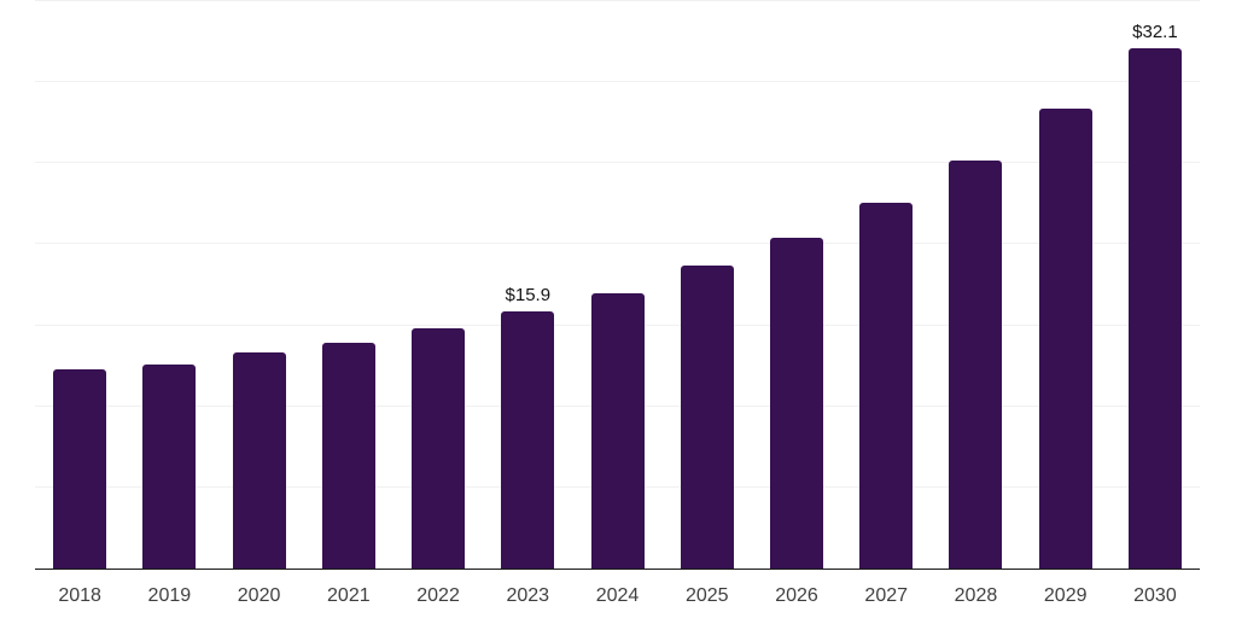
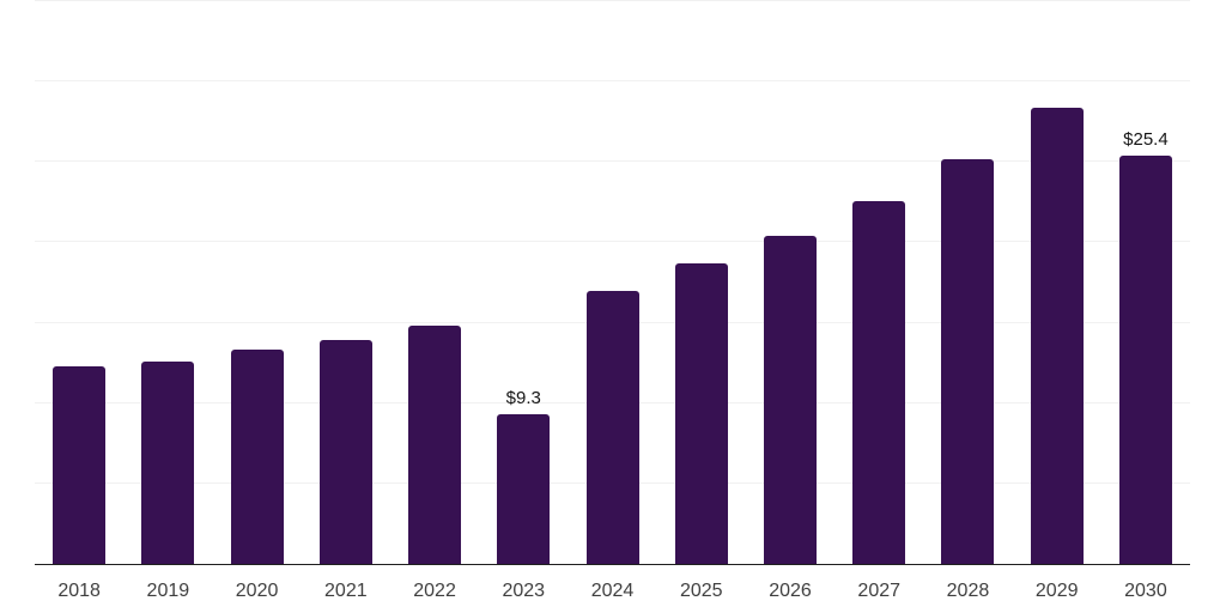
2023: $15.9 -> $9.3
2030: $32.1 -> $25.4
